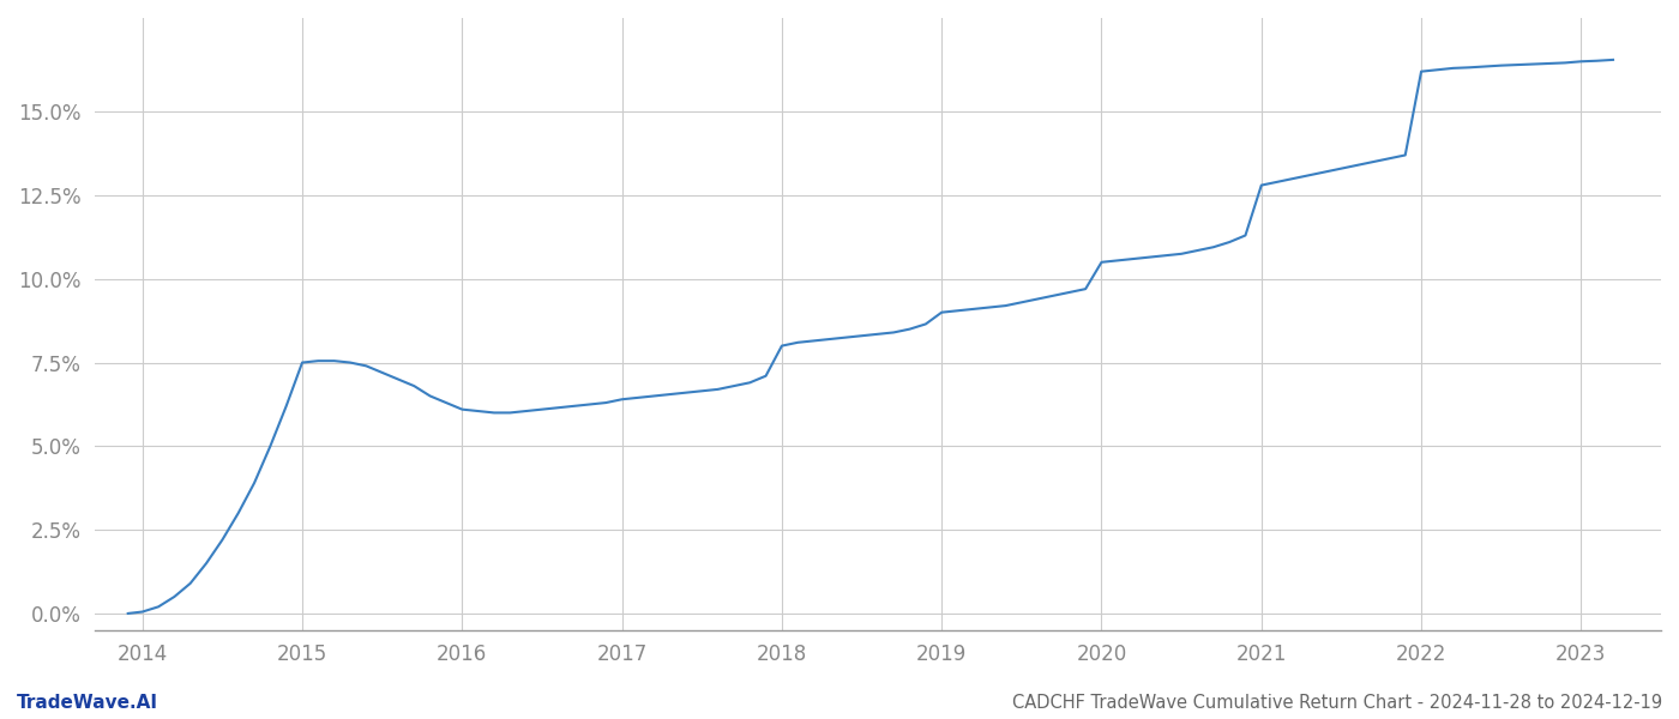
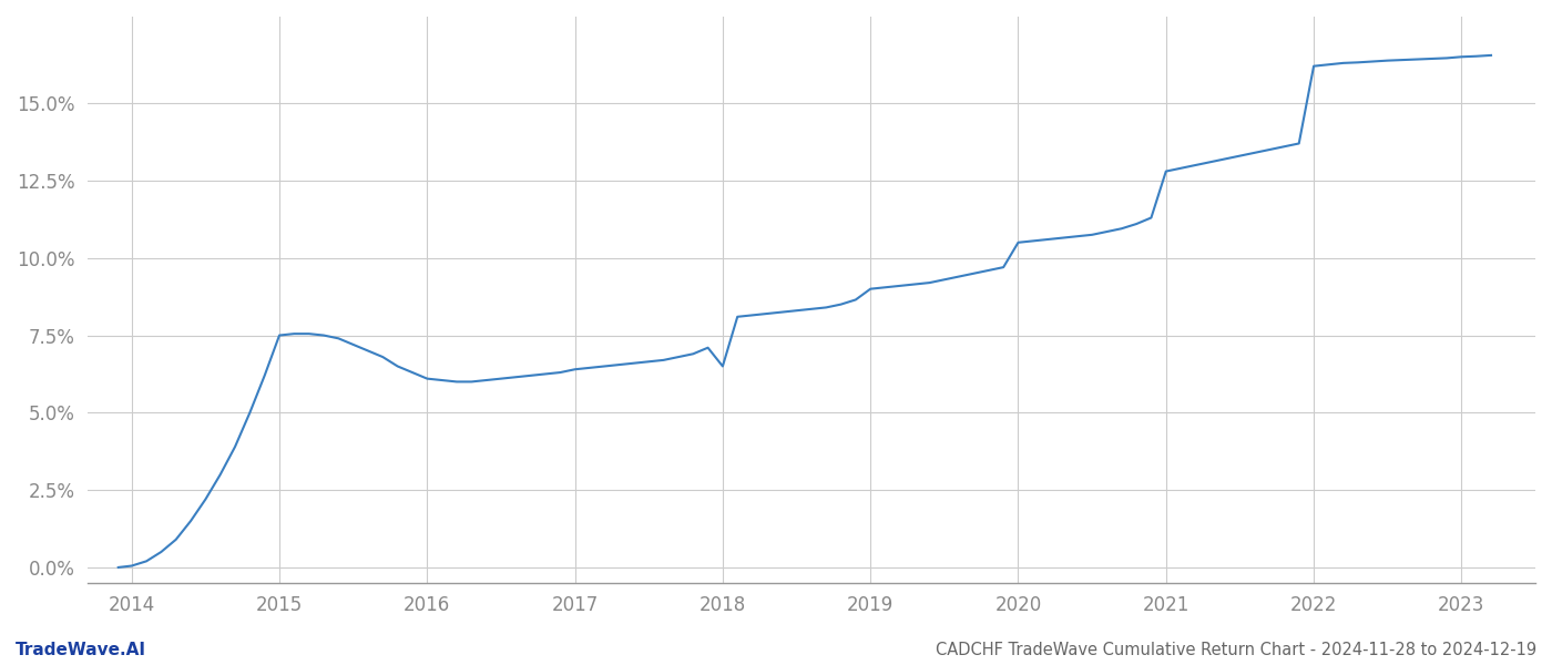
2018: 8.00% -> 6.50%
